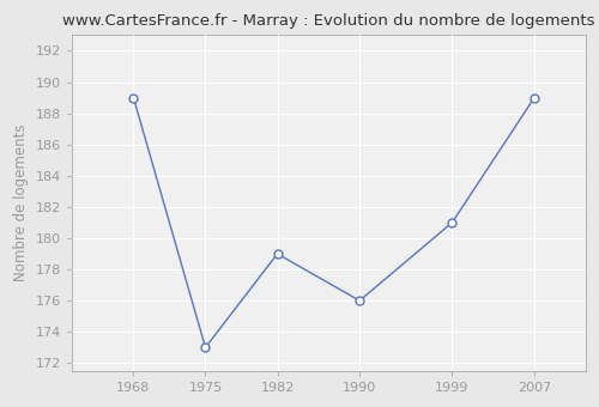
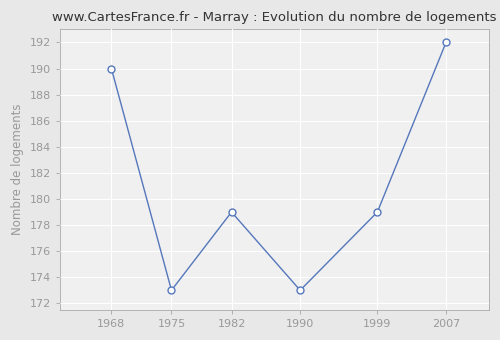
1968: 189 -> 190
1990: 176 -> 173
1999: 181 -> 179
2007: 189 -> 192
